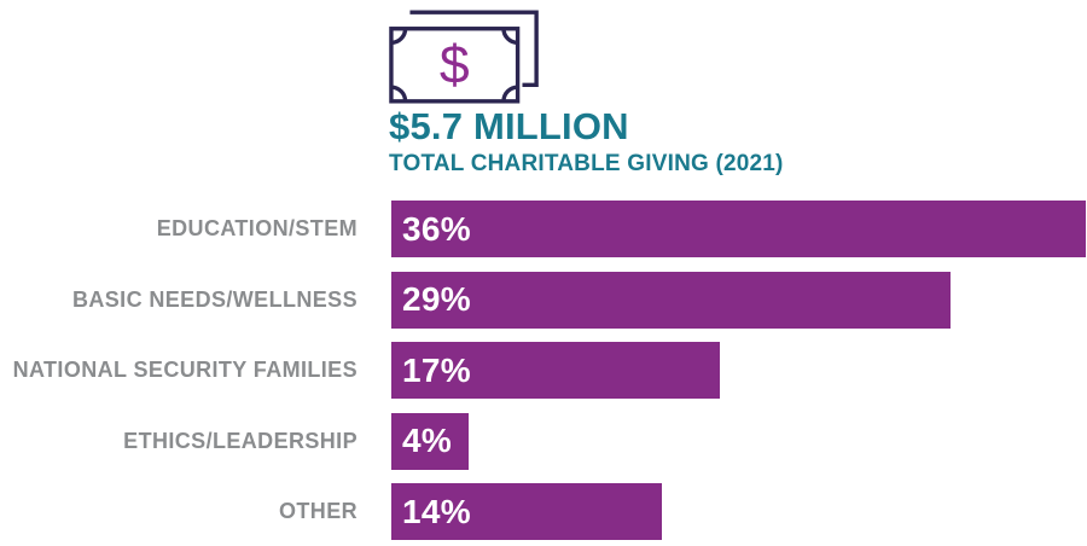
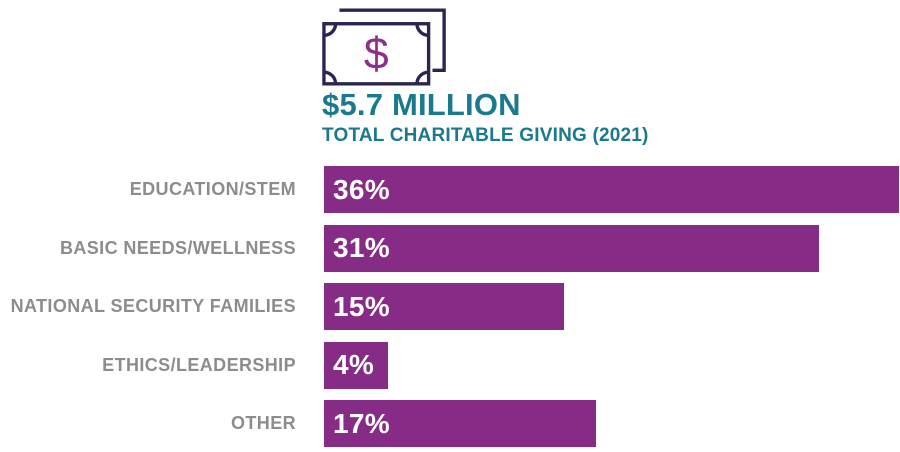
BASIC NEEDS/WELLNESS: 29% -> 31%
NATIONAL SECURITY FAMILIES: 17% -> 15%
OTHER: 14% -> 17%
